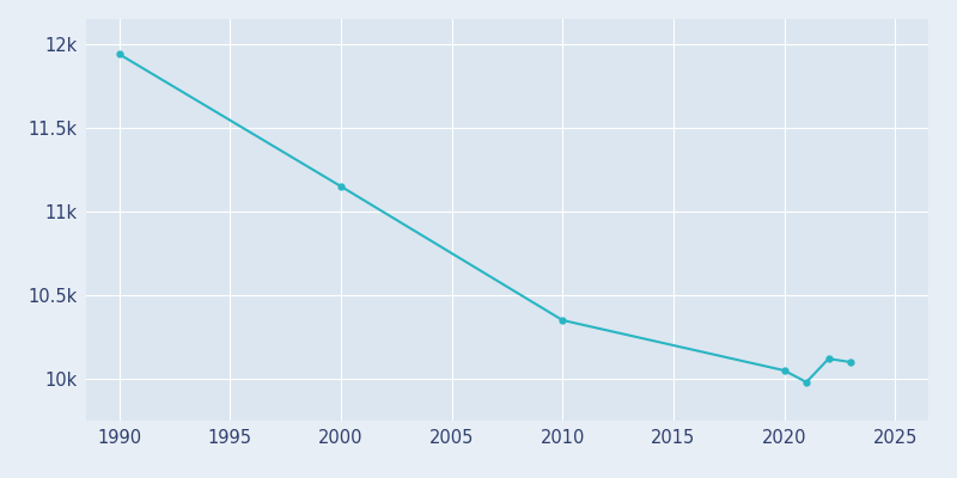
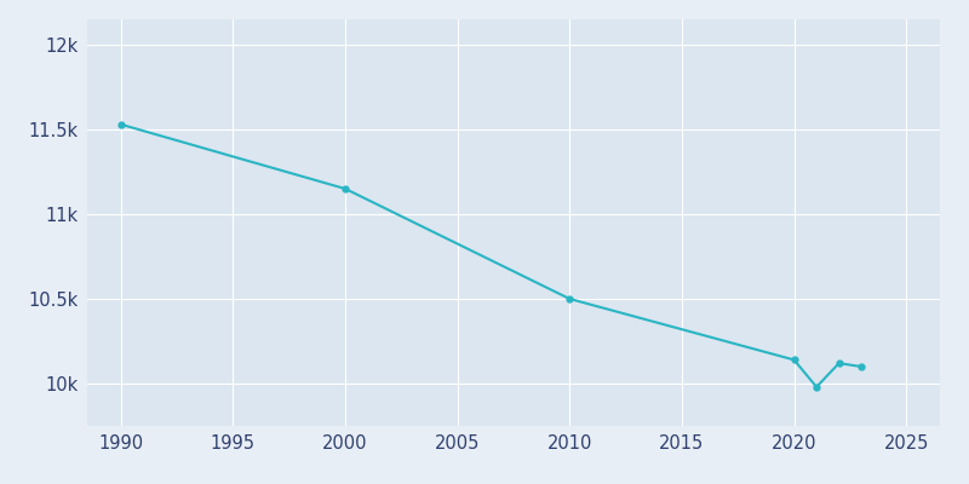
1990: 11.94k -> 11.53k
2010: 10.35k -> 10.50k
2020: 10.05k -> 10.14k
